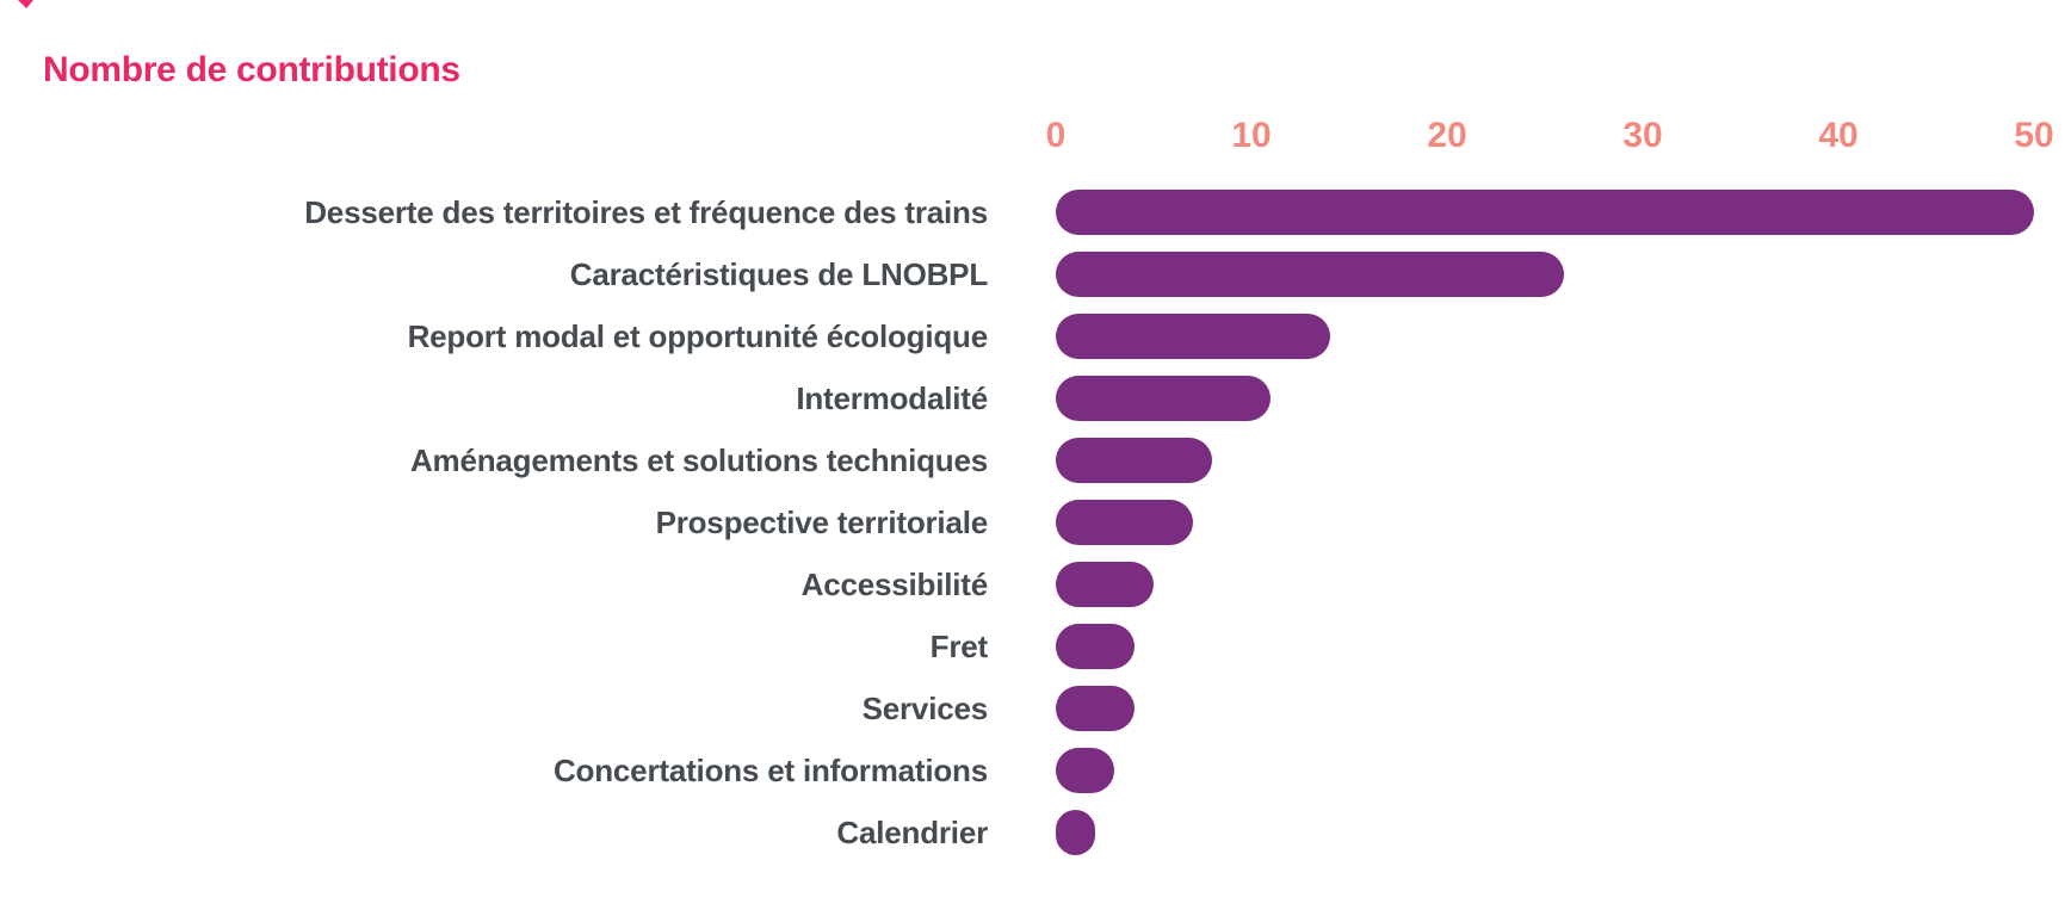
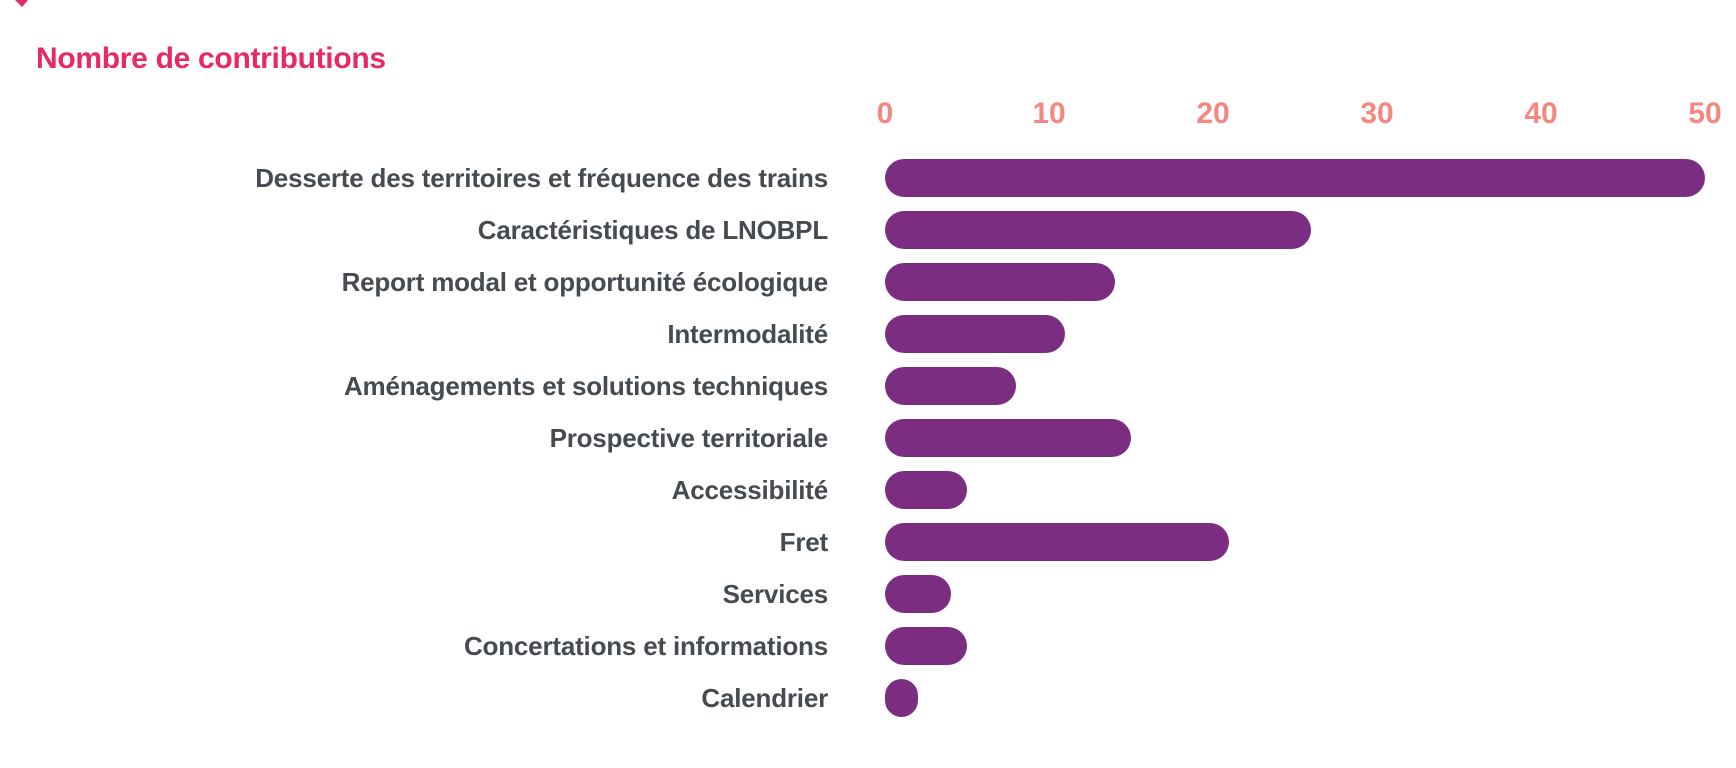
Prospective territoriale: 7 -> 15
Fret: 4 -> 21
Concertations et informations: 3 -> 5
